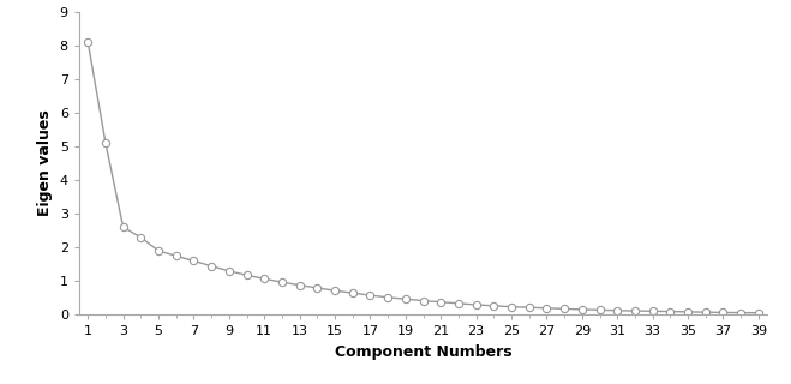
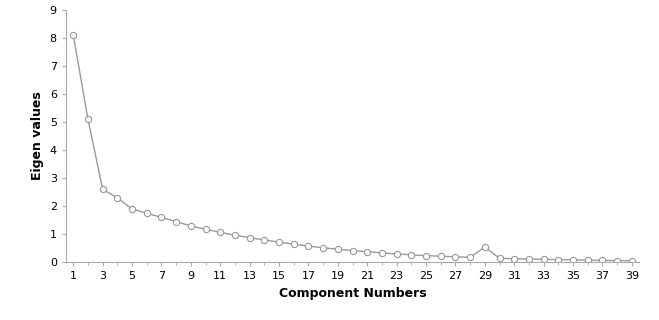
29: 0.16 -> 0.55
